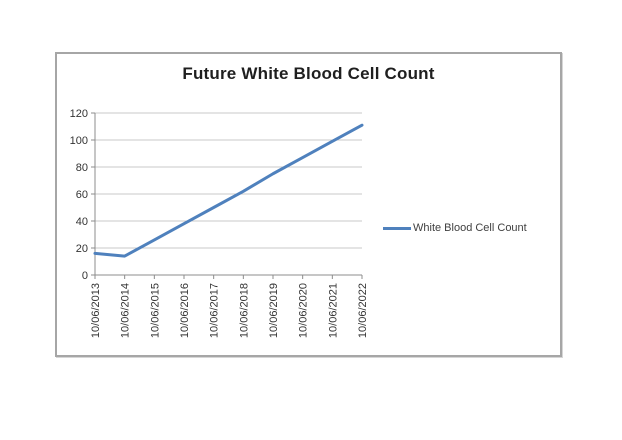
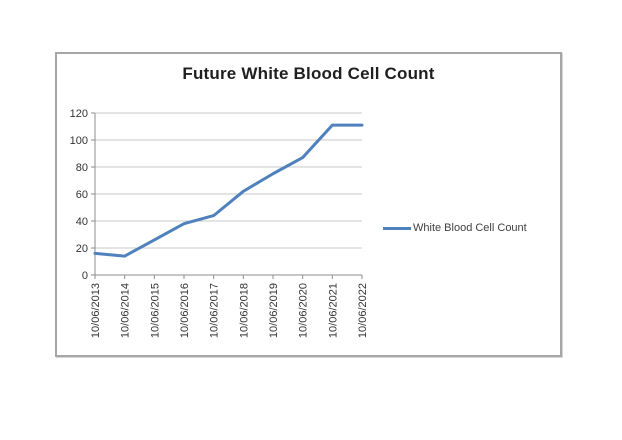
10/06/2017: 50 -> 44
10/06/2021: 99 -> 111
